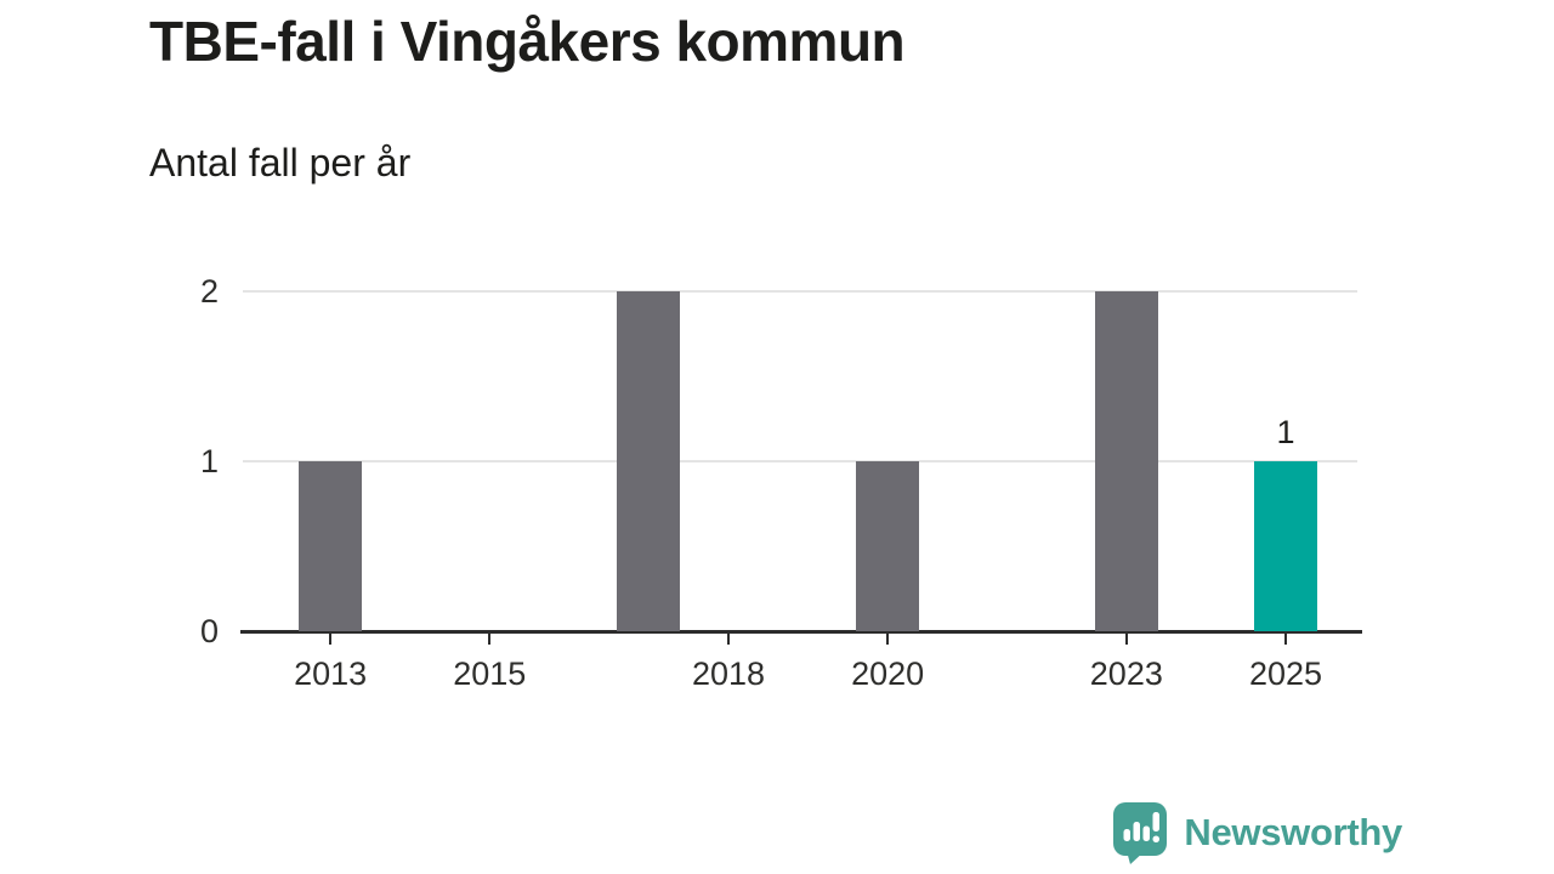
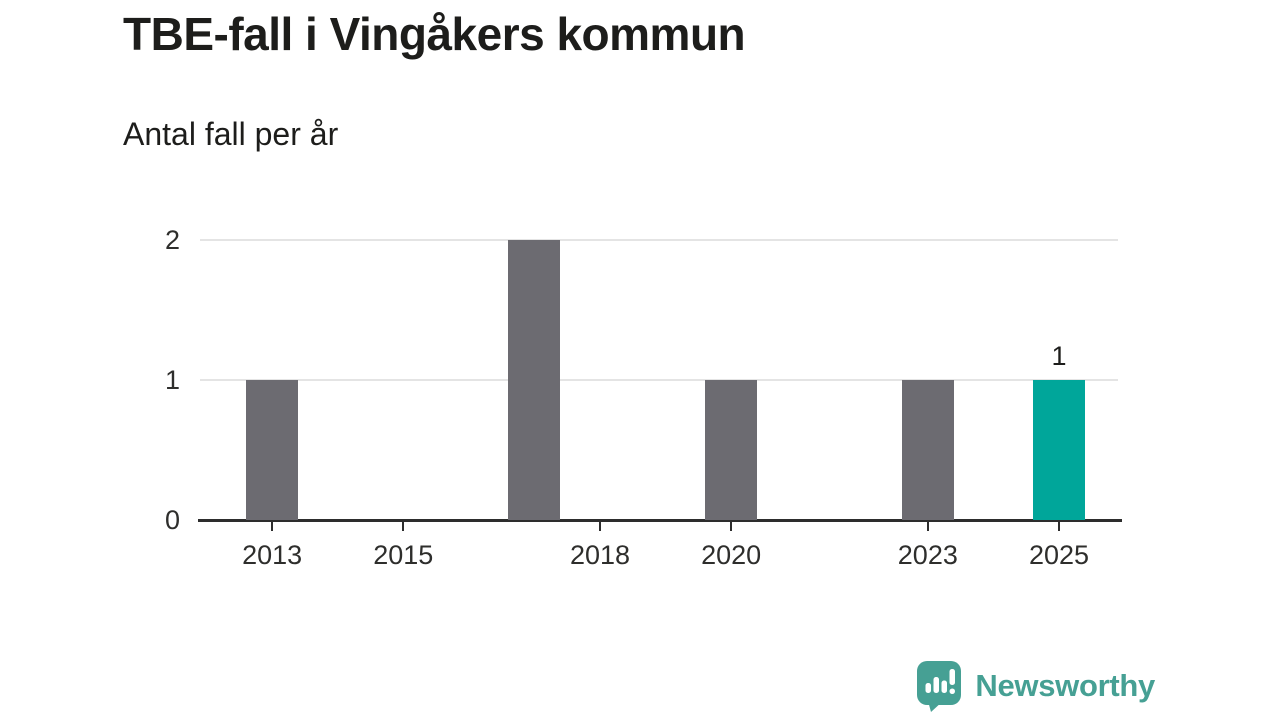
2023: 2 -> 1
